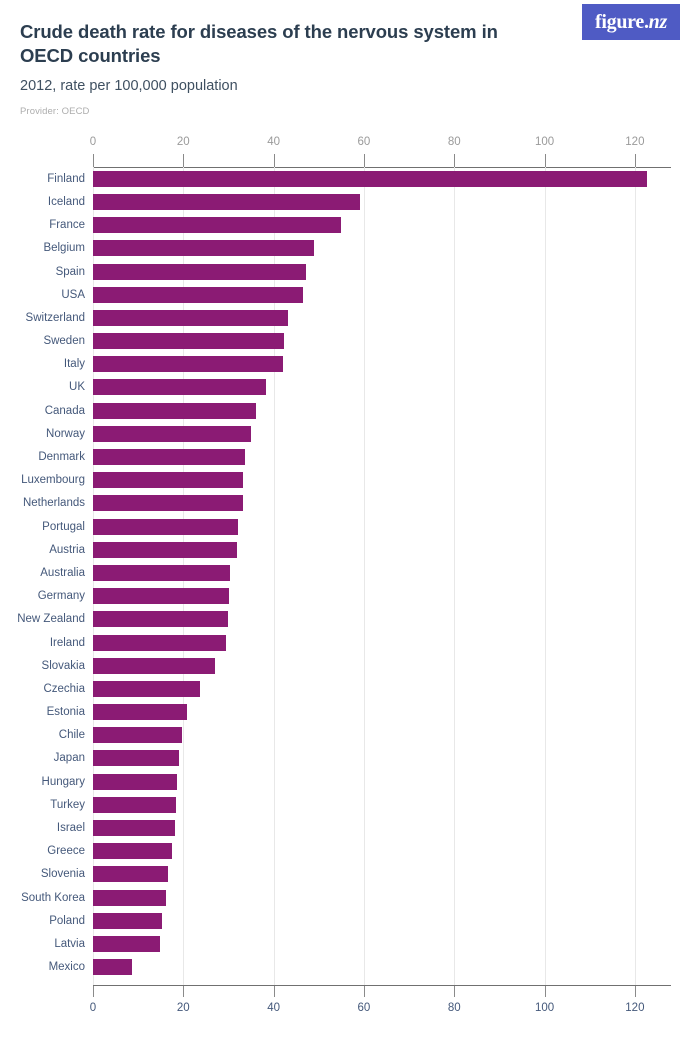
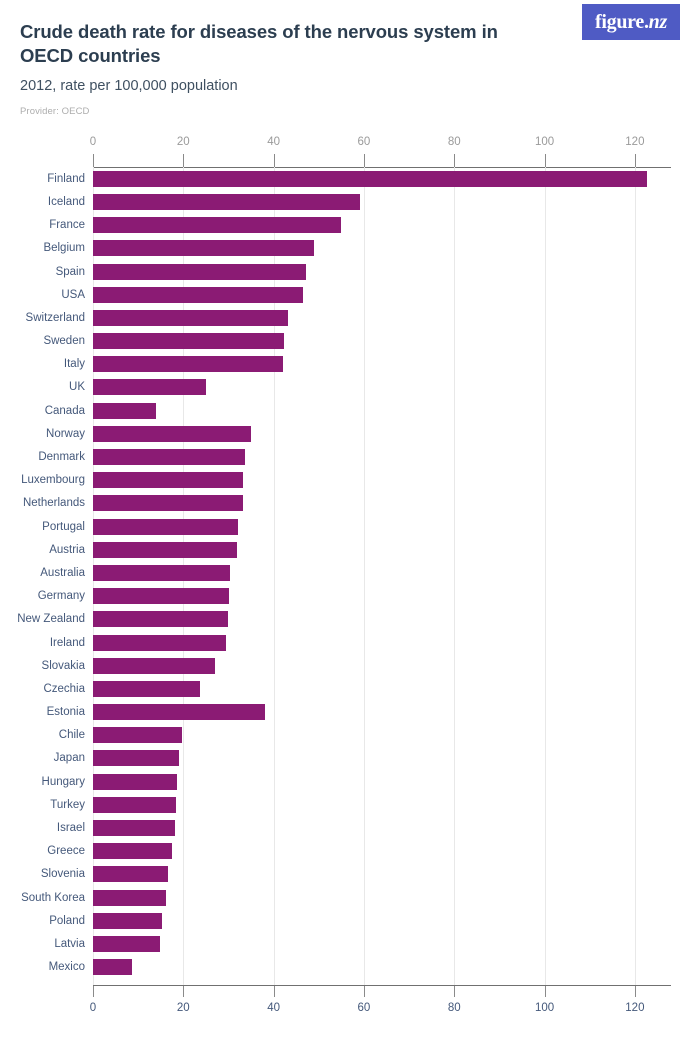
UK: 38 -> 25
Canada: 36 -> 14
Estonia: 21 -> 38
